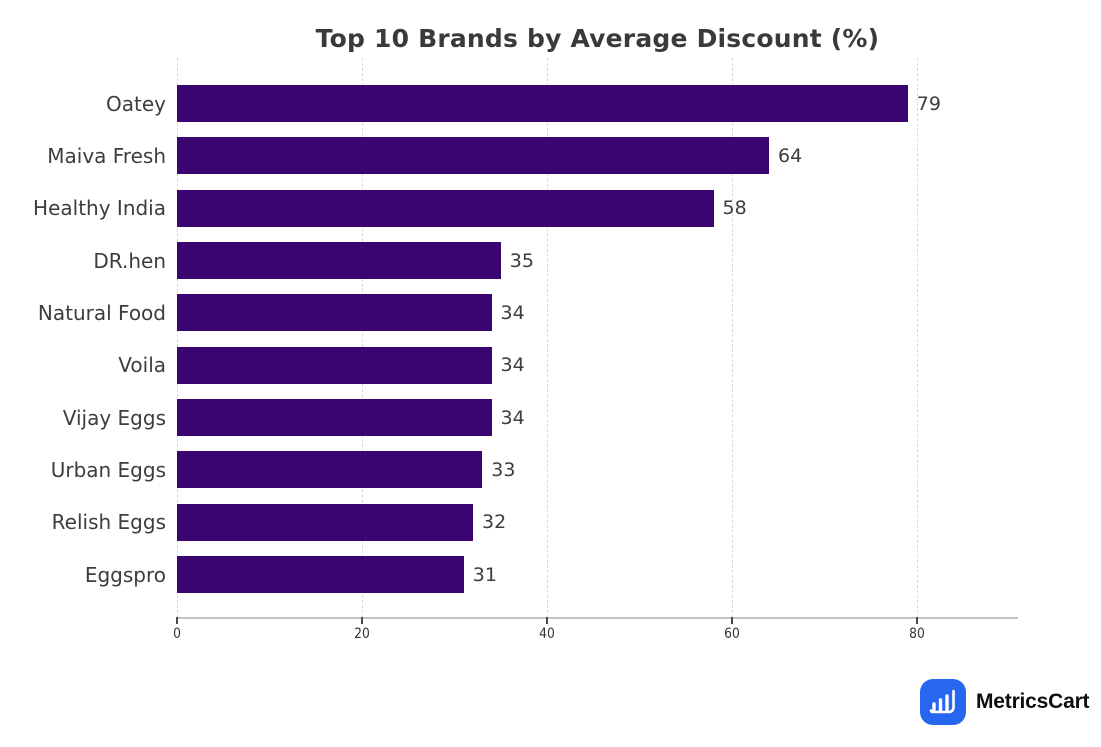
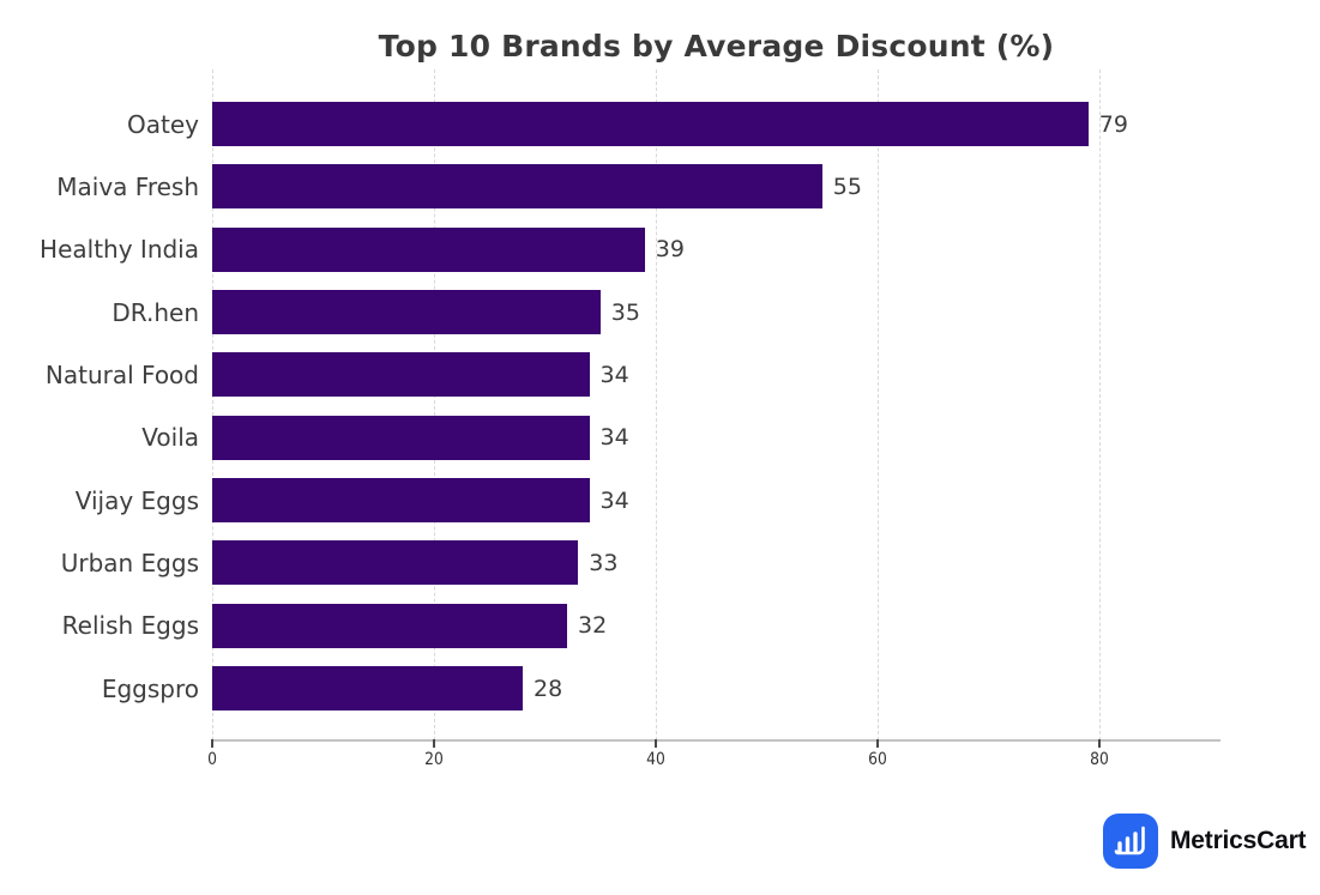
Maiva Fresh: 64 -> 55
Healthy India: 58 -> 39
Eggspro: 31 -> 28
